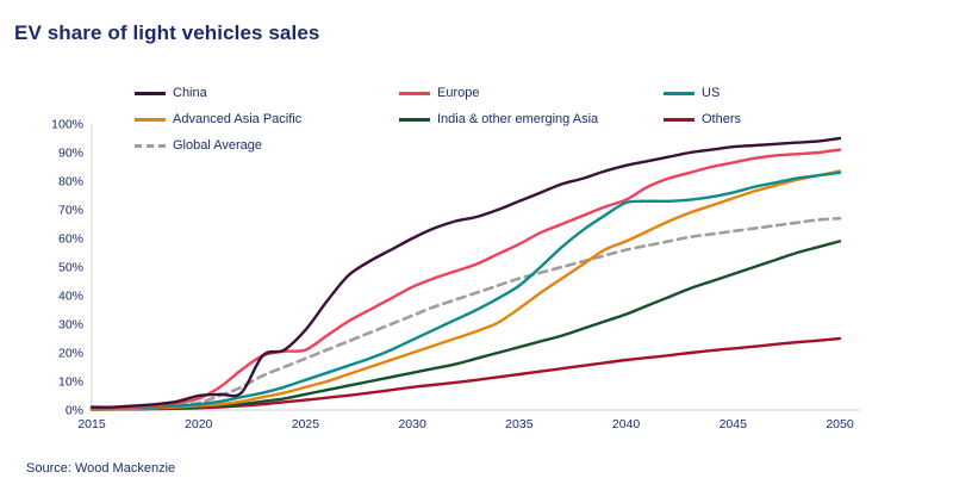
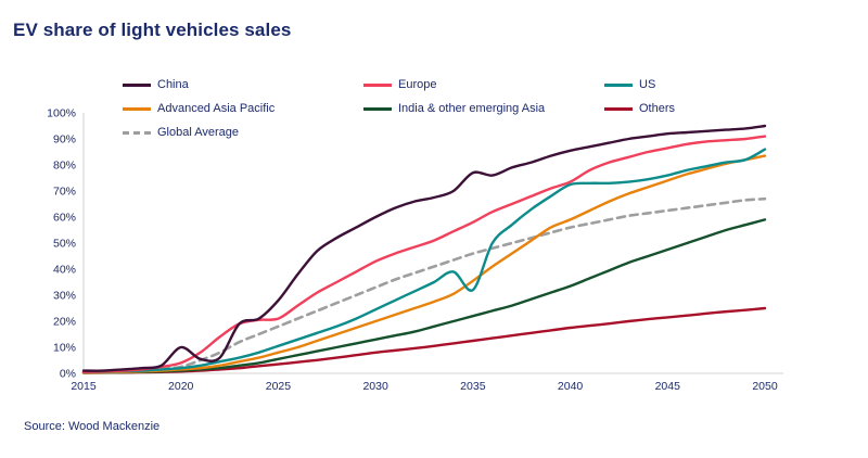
China/2020: 5% -> 10%
China/2035: 73% -> 77%
US/2035: 44% -> 32%
US/2050: 83% -> 86%
